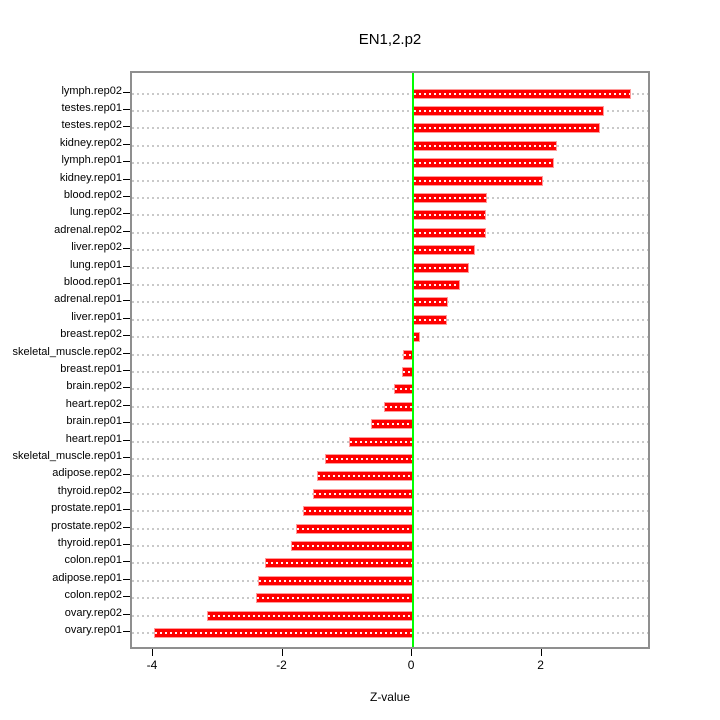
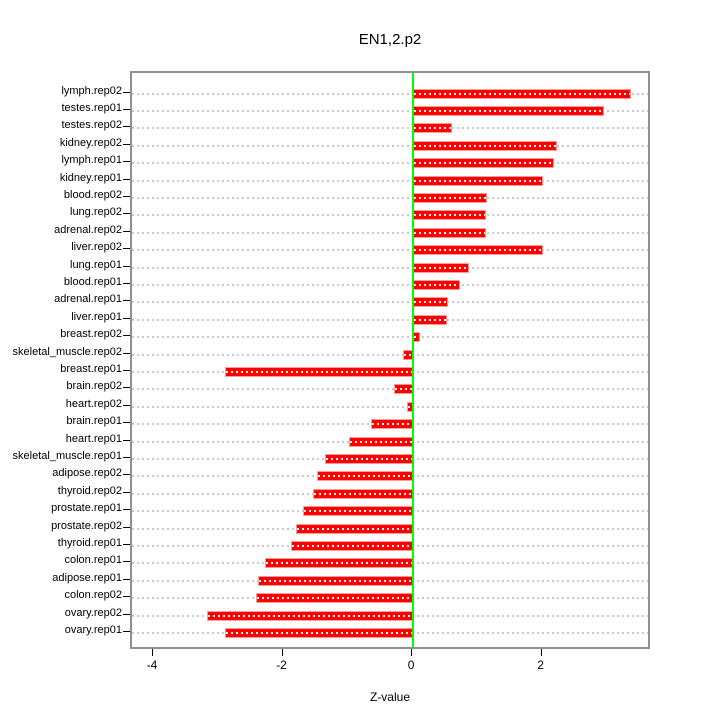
testes.rep02: 2.9 -> 0.6
liver.rep02: 0.9 -> 2.0
breast.rep01: -0.2 -> -2.9
heart.rep02: -0.5 -> -0.1
ovary.rep01: -4.0 -> -2.9
